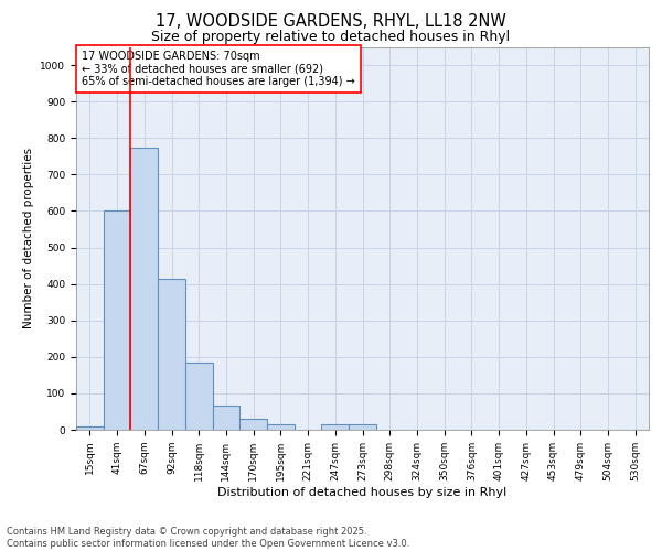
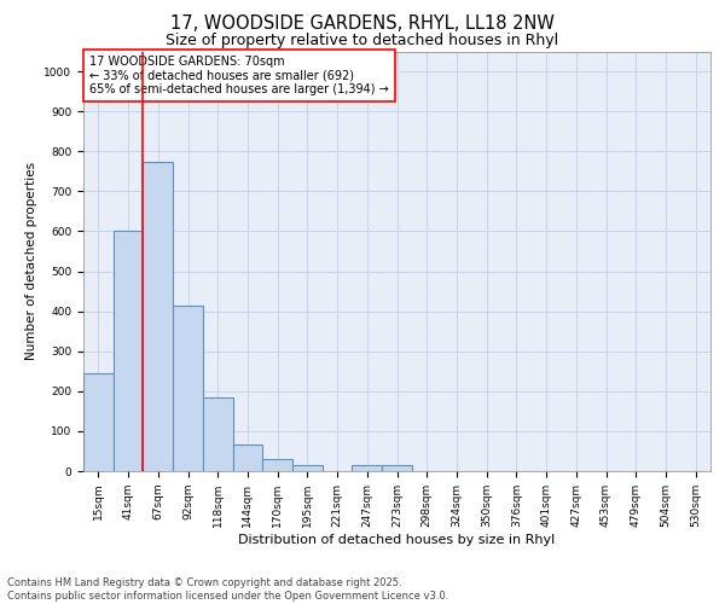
15sqm: 10 -> 245
